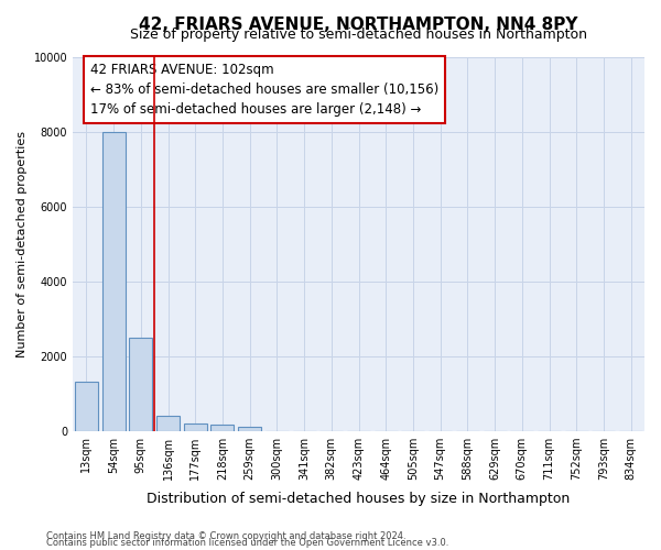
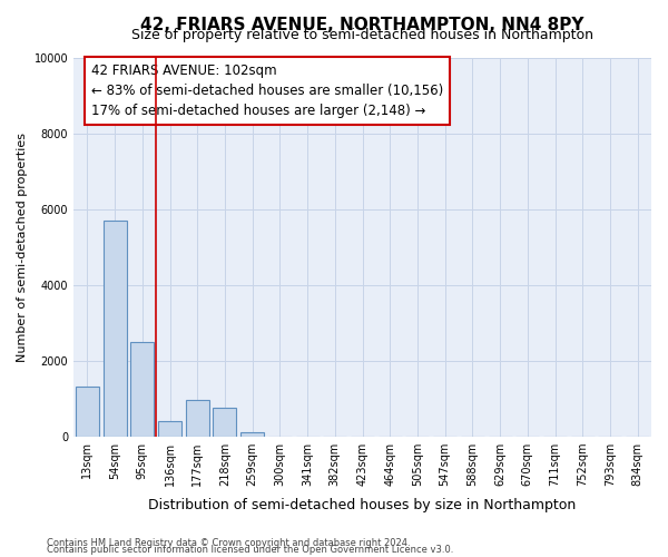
54sqm: 8000 -> 5700
177sqm: 200 -> 950
218sqm: 150 -> 750
